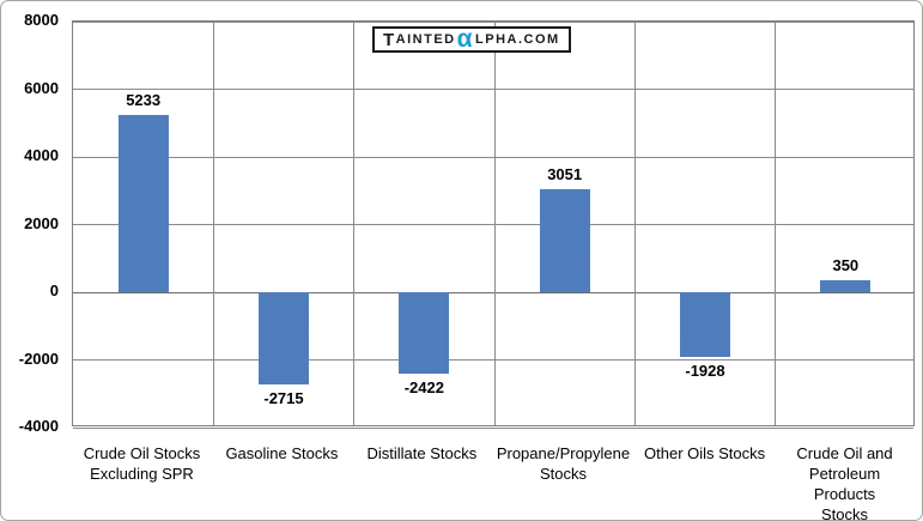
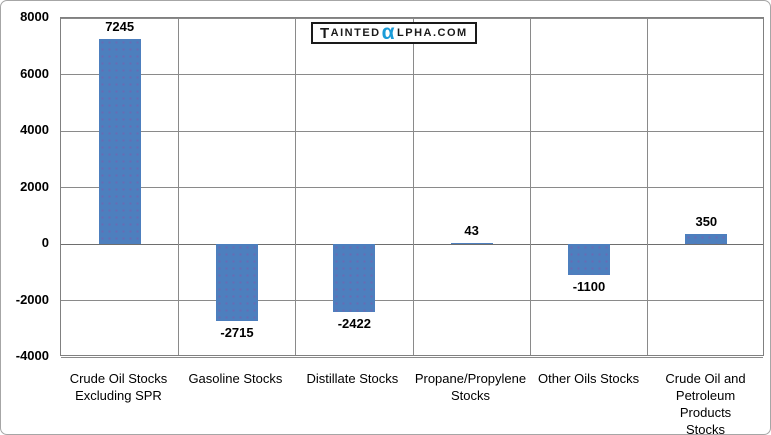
Crude Oil Stocks Excluding SPR: 5233 -> 7245
Propane/Propylene Stocks: 3051 -> 43
Other Oils Stocks: -1928 -> -1100
